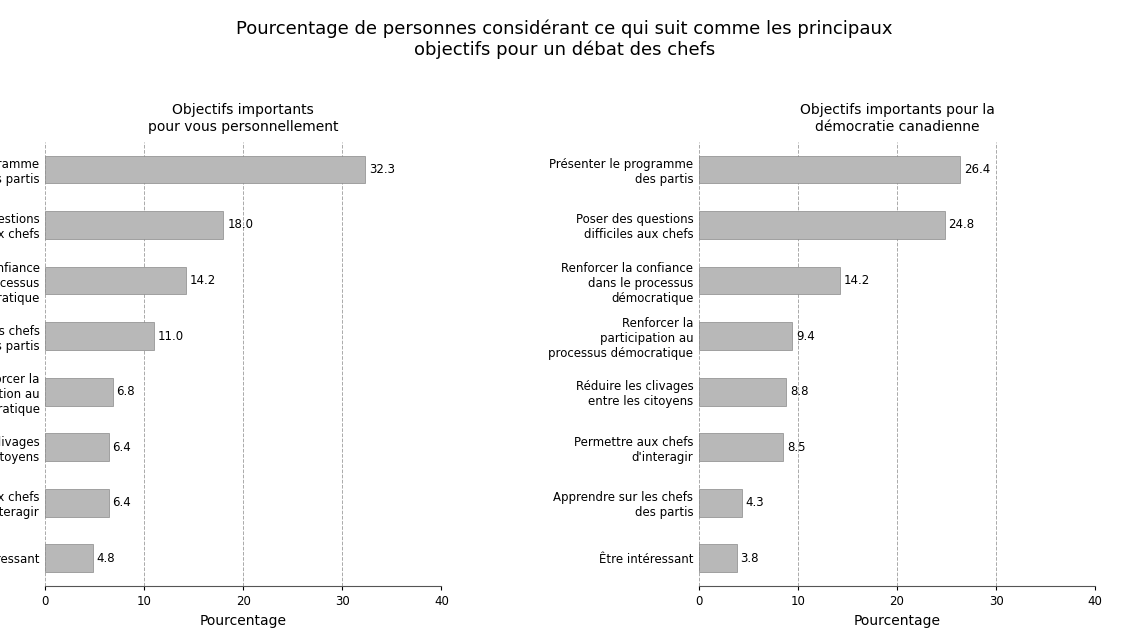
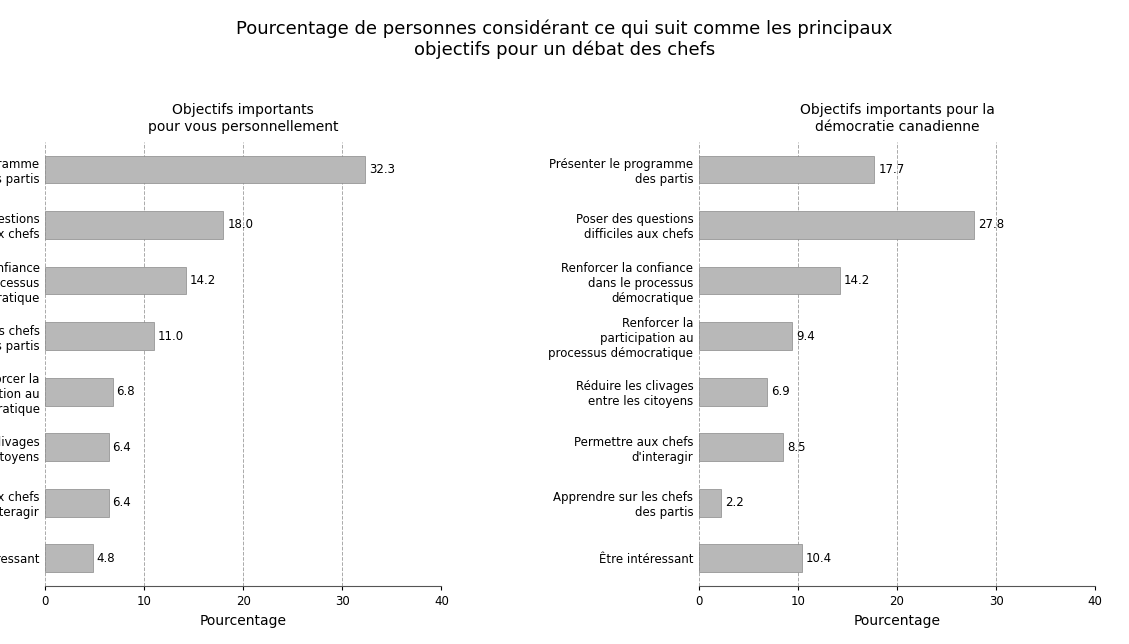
Objectifs importants pour la démocratie canadienne/Présenter le programme des partis: 26.4 -> 17.7
Objectifs importants pour la démocratie canadienne/Poser des questions difficiles aux chefs: 24.8 -> 27.8
Objectifs importants pour la démocratie canadienne/Réduire les clivages entre les citoyens: 8.8 -> 6.9
Objectifs importants pour la démocratie canadienne/Apprendre sur les chefs des partis: 4.3 -> 2.2
Objectifs importants pour la démocratie canadienne/Être intéressant: 3.8 -> 10.4
